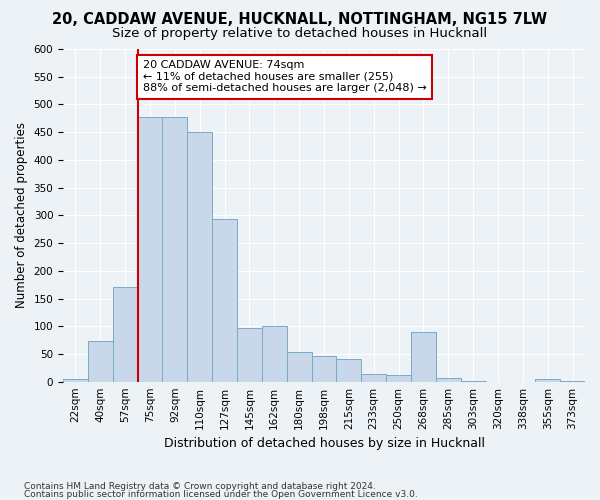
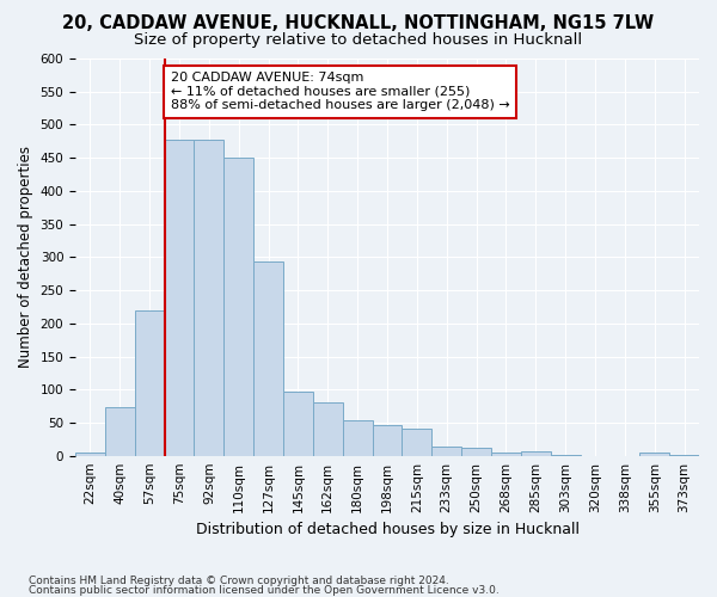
57sqm: 170 -> 220
162sqm: 100 -> 81
268sqm: 90 -> 5
